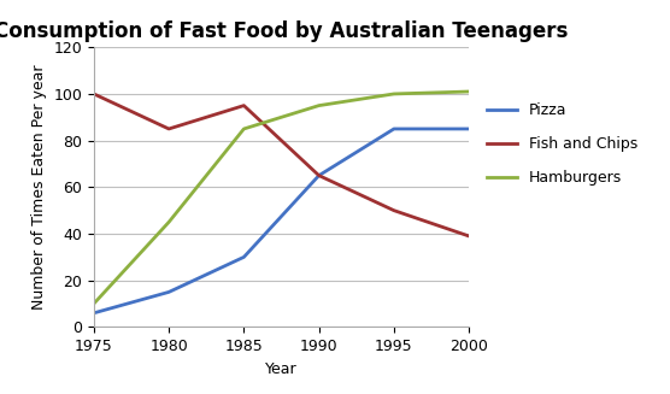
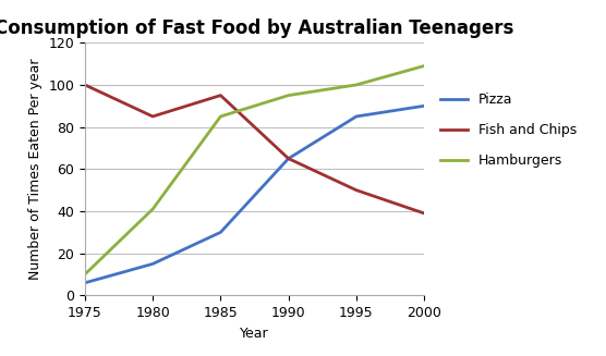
Hamburgers/1980: 45 -> 41
Pizza/2000: 85 -> 90
Hamburgers/2000: 101 -> 109
